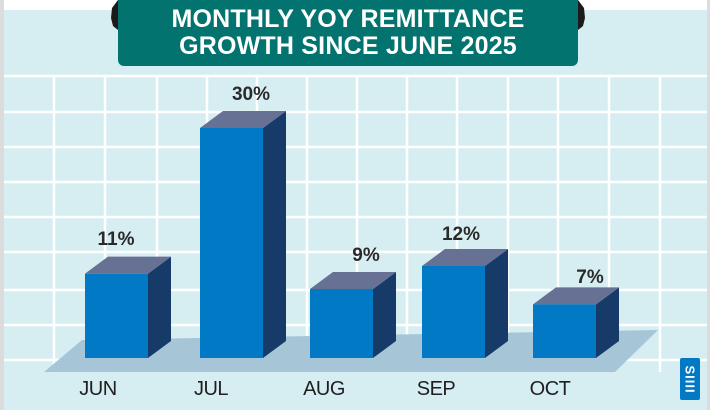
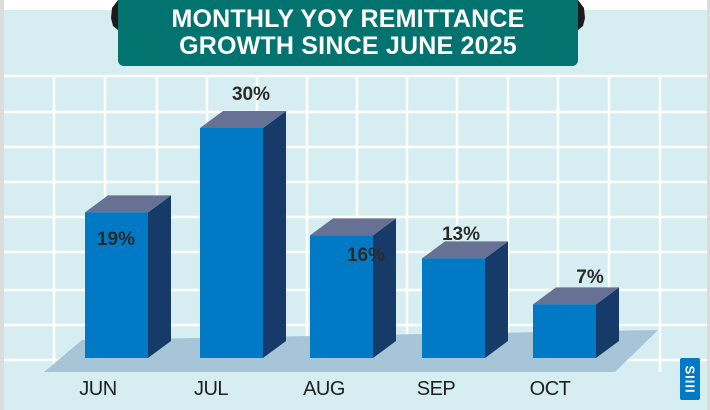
JUN: 11% -> 19%
AUG: 9% -> 16%
SEP: 12% -> 13%
